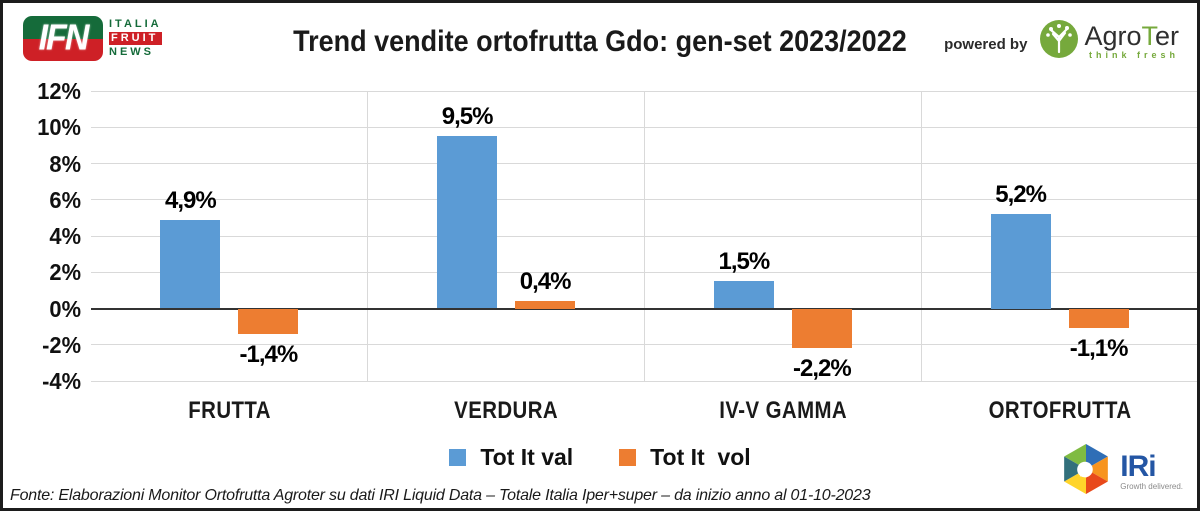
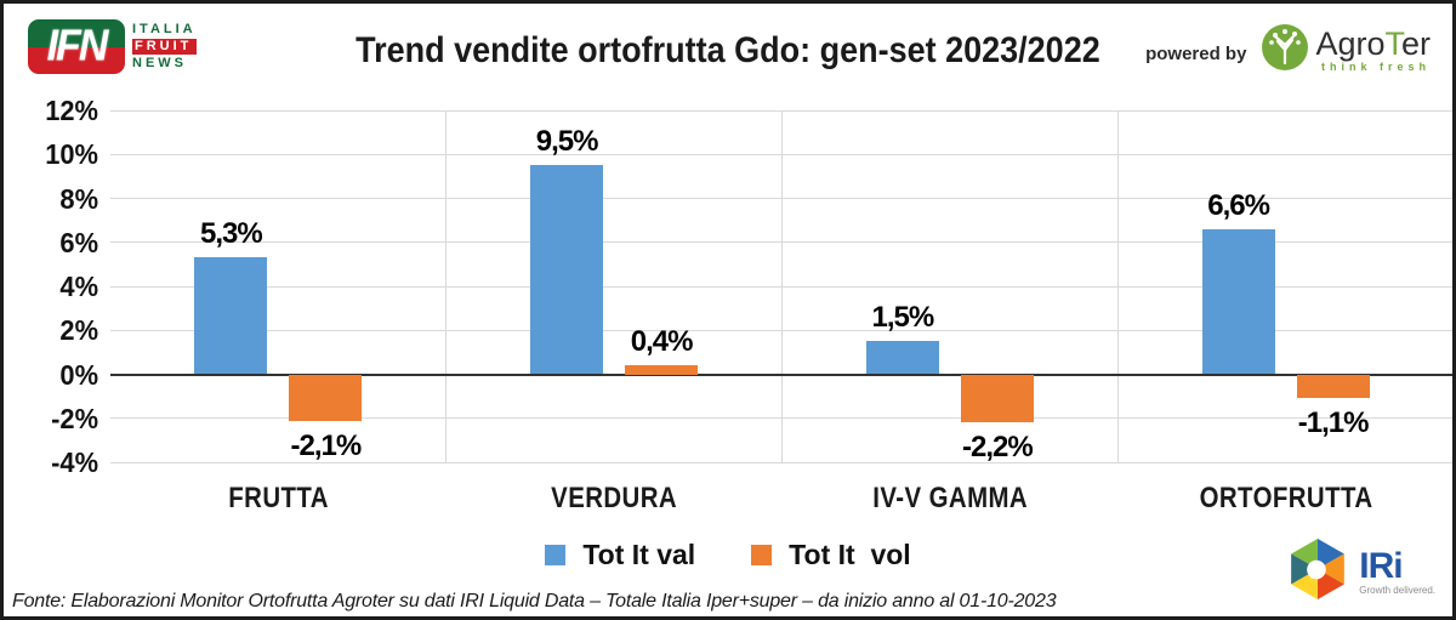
Tot It val/FRUTTA: 4,9% -> 5,3%
Tot It vol/FRUTTA: -1,4% -> -2,1%
Tot It val/ORTOFRUTTA: 5,2% -> 6,6%
